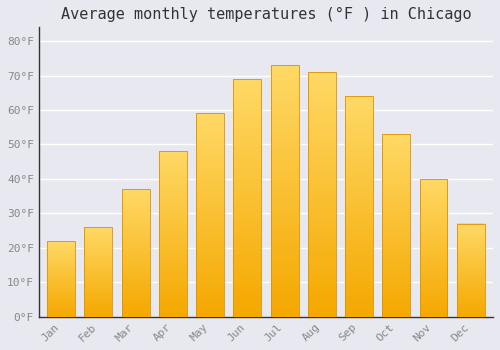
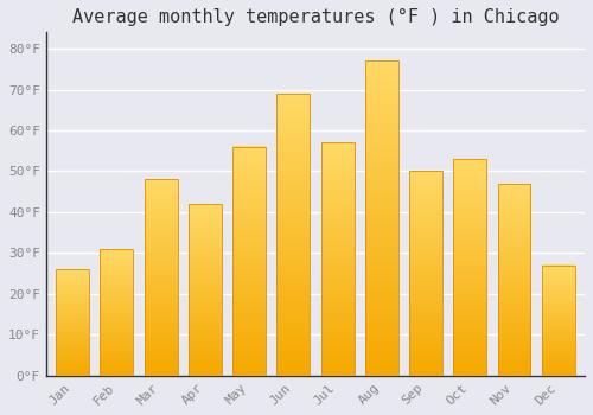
Jan: 22°F -> 26°F
Feb: 26°F -> 31°F
Mar: 37°F -> 48°F
Apr: 48°F -> 42°F
May: 59°F -> 56°F
Jul: 73°F -> 57°F
Aug: 71°F -> 77°F
Sep: 64°F -> 50°F
Nov: 40°F -> 47°F
